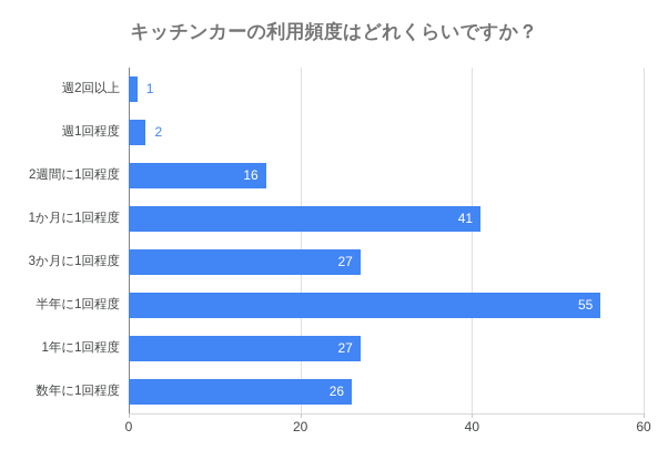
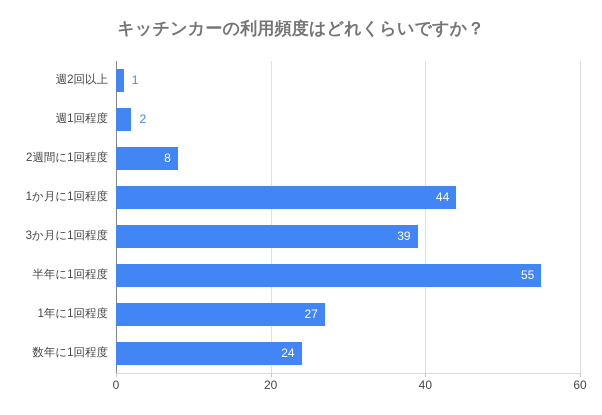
2週間に1回程度: 16 -> 8
1か月に1回程度: 41 -> 44
3か月に1回程度: 27 -> 39
数年に1回程度: 26 -> 24
